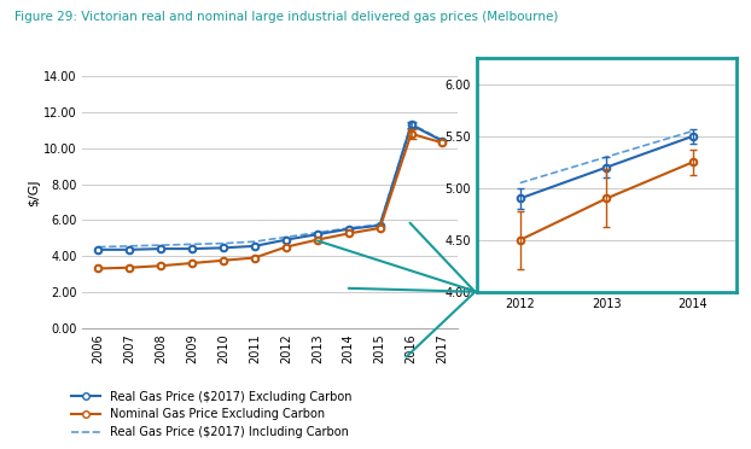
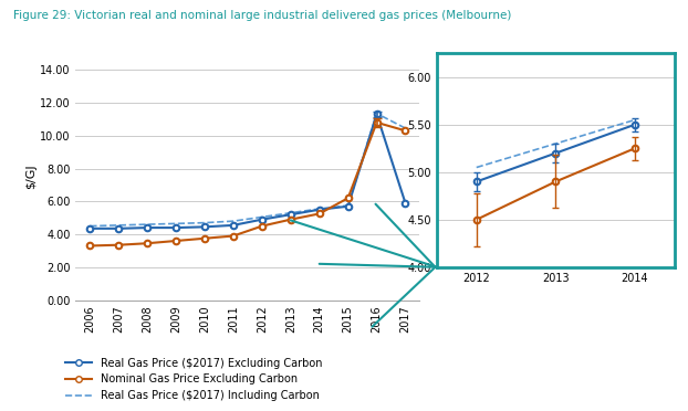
Nominal Gas Price Excluding Carbon/2015: 5.5 -> 6.2
Real Gas Price ($2017) Excluding Carbon/2017: 10.4 -> 5.9
